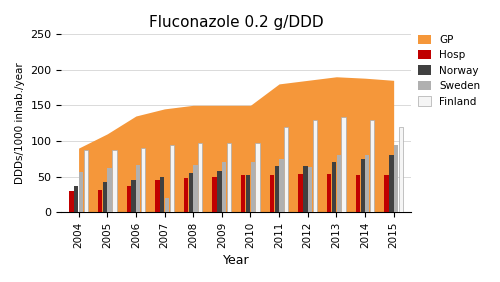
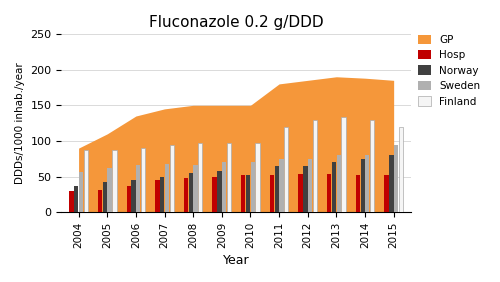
Sweden/2007: 20 -> 68
Sweden/2012: 64 -> 75
